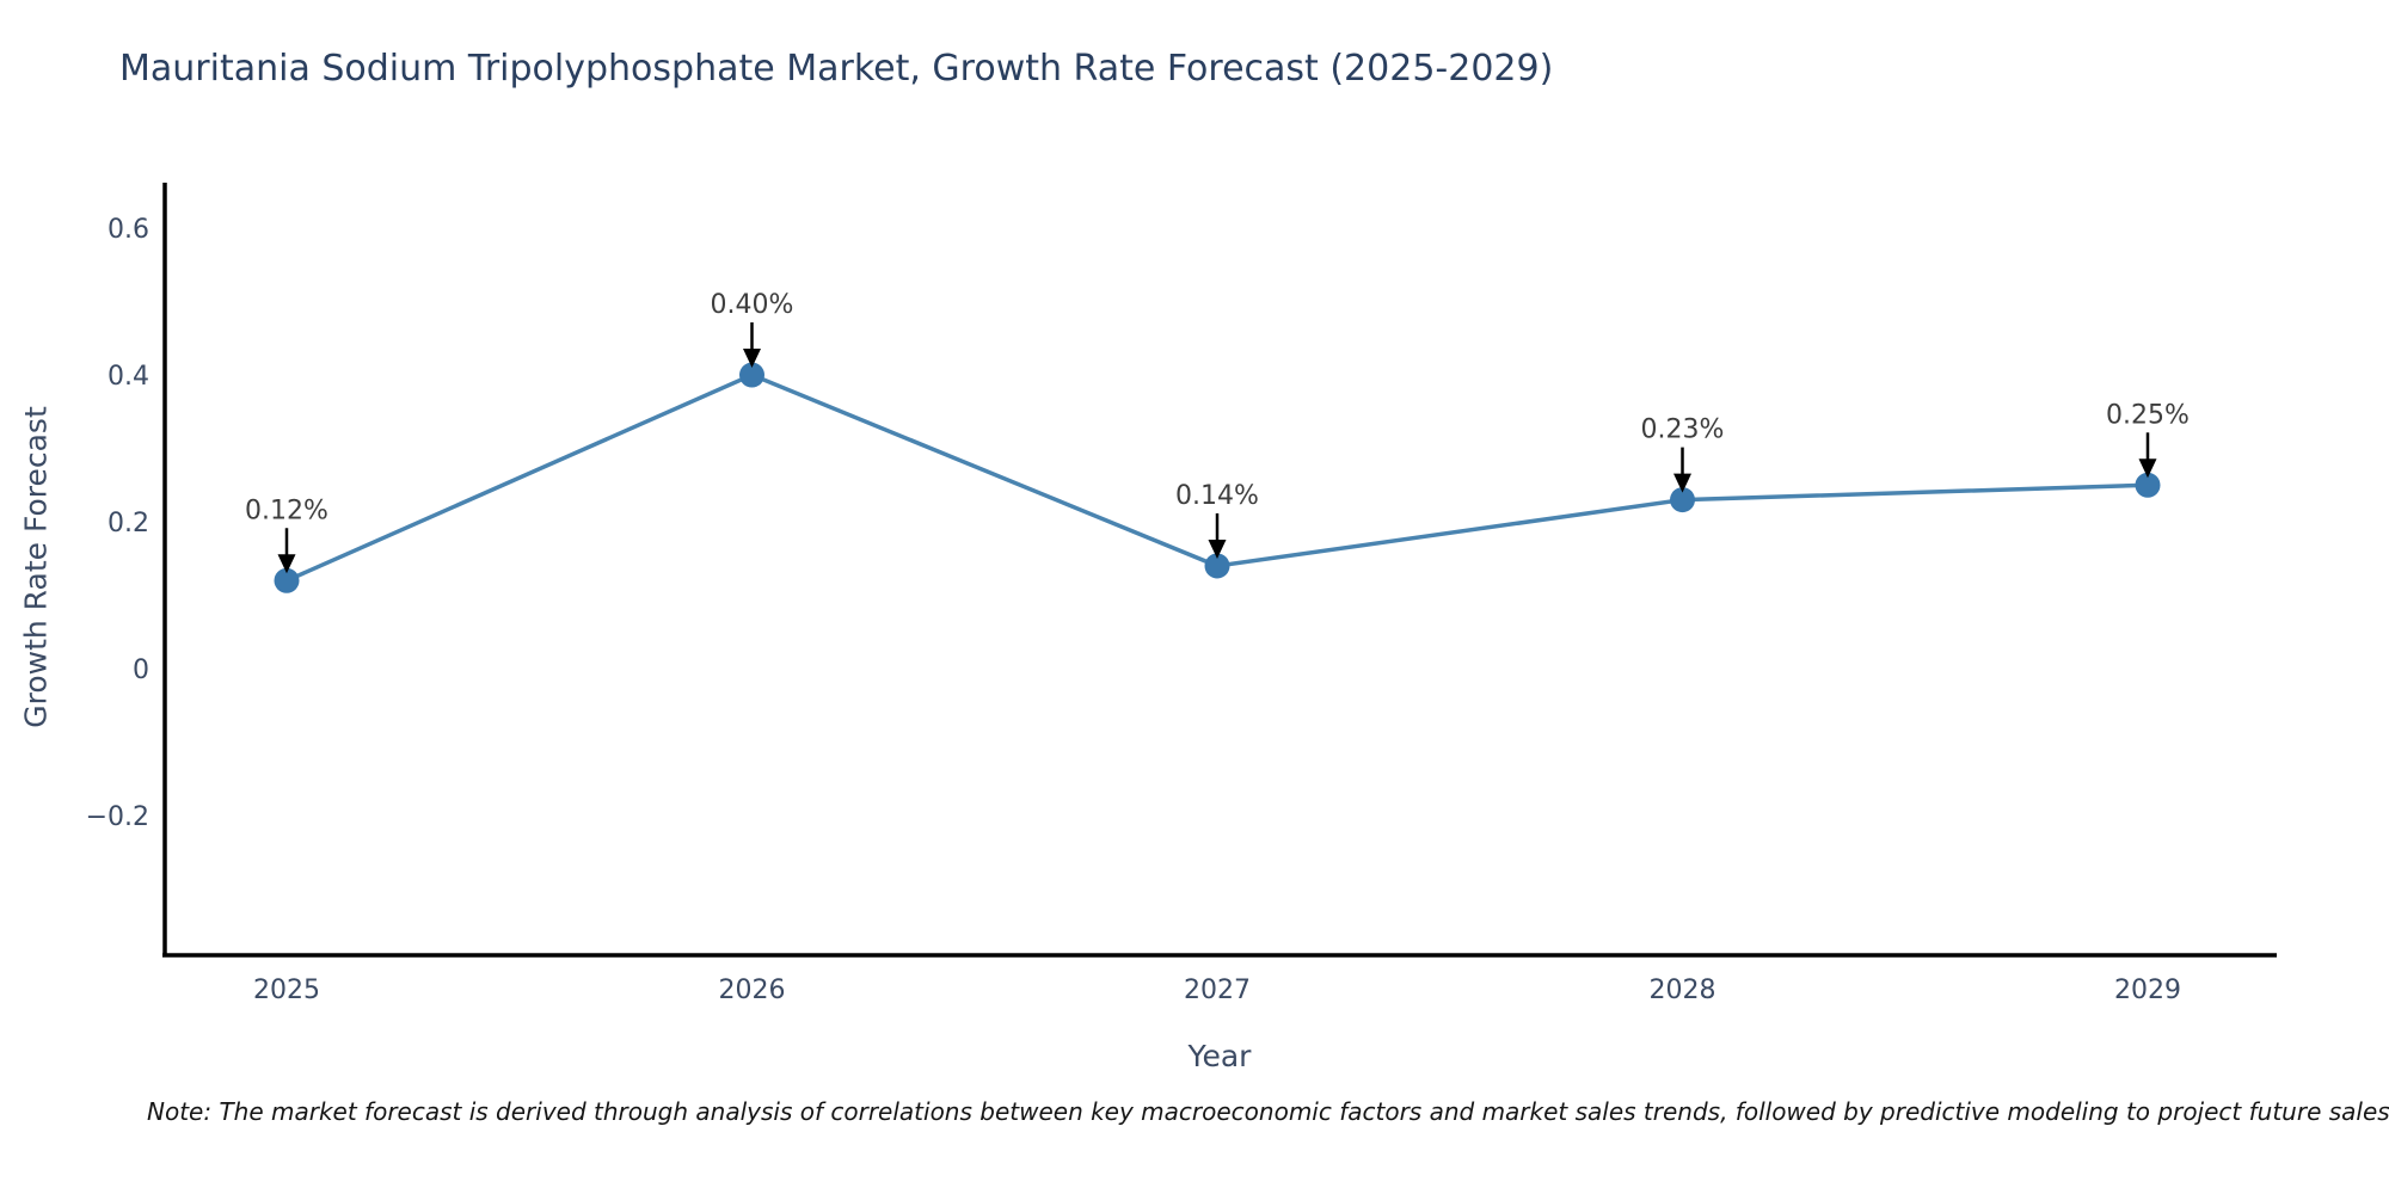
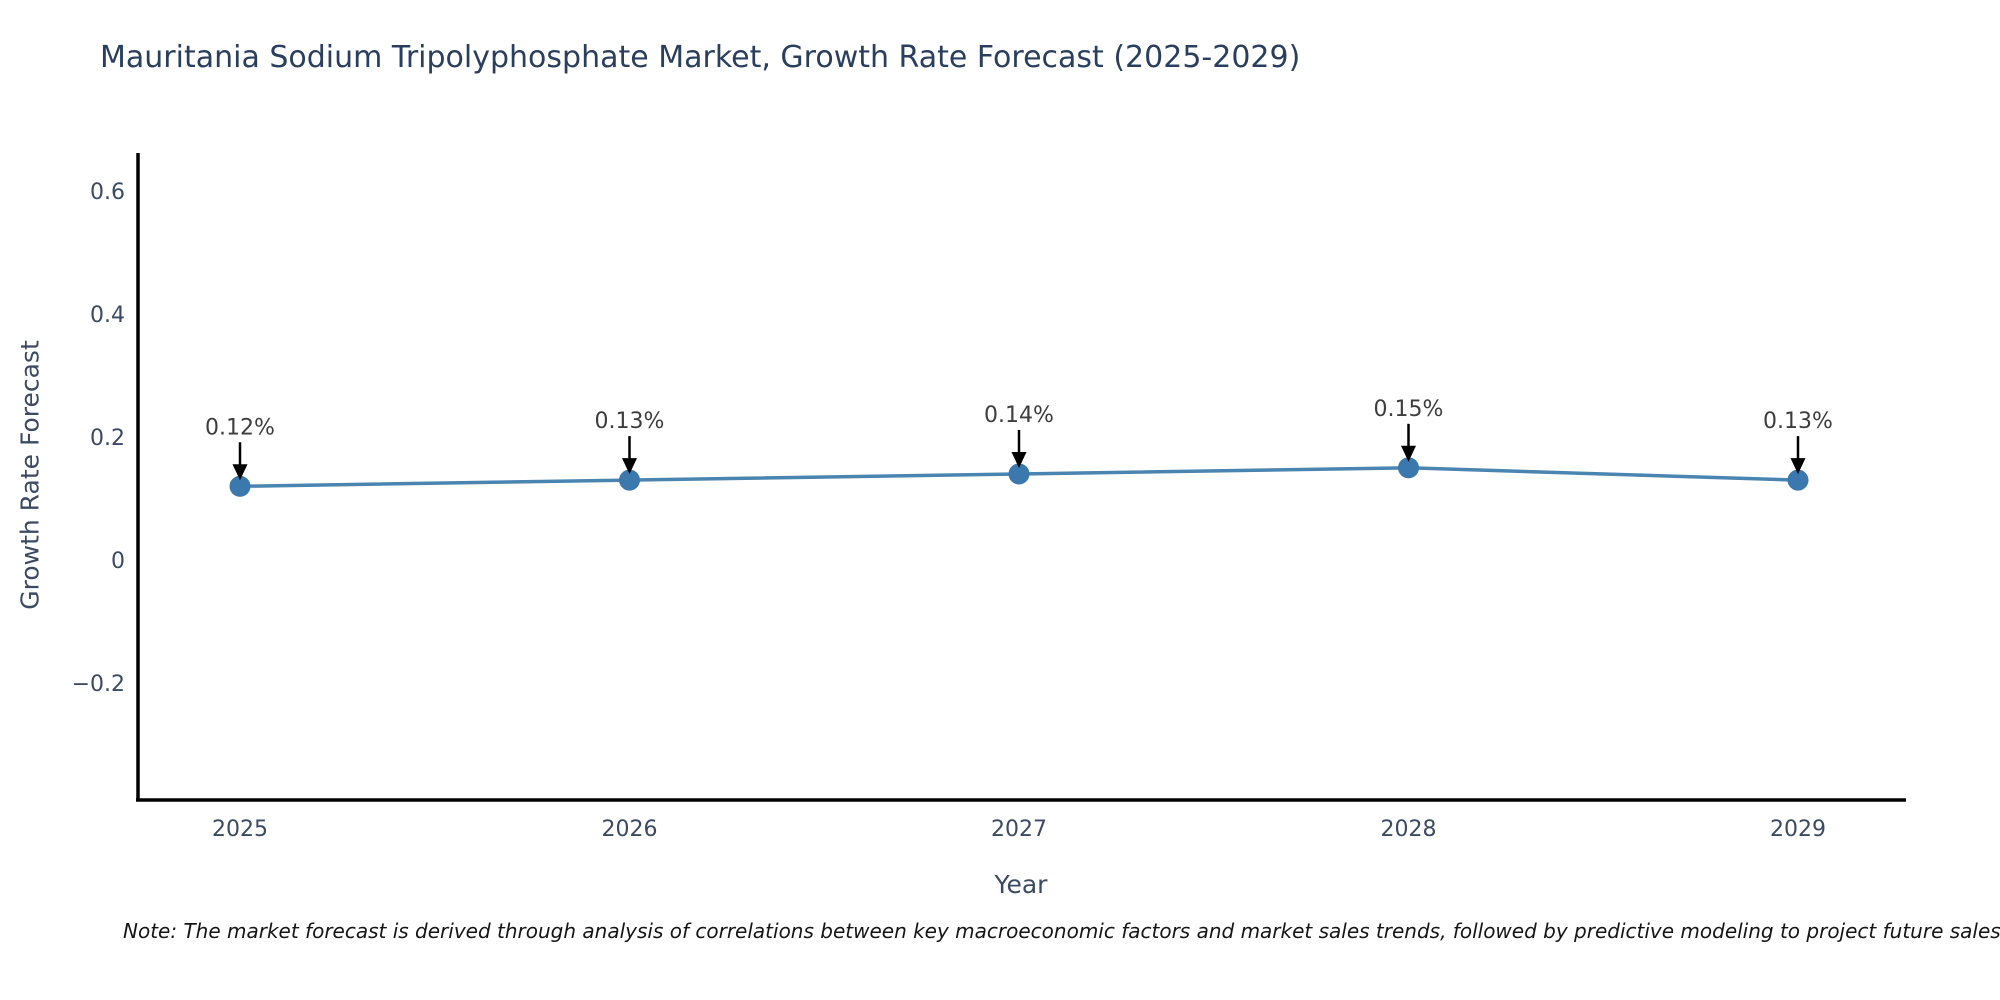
2026: 0.40% -> 0.13%
2028: 0.23% -> 0.15%
2029: 0.25% -> 0.13%
